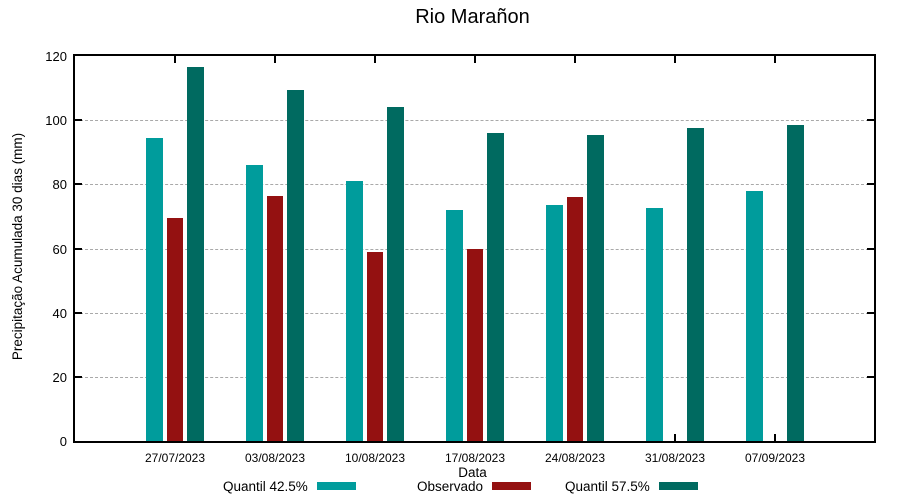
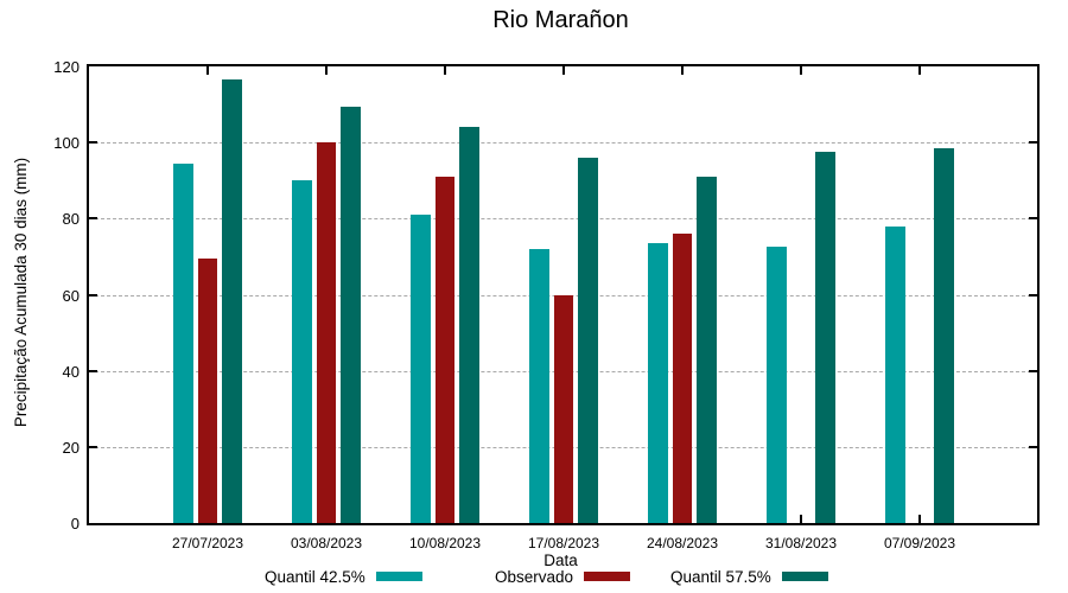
Quantil 42.5%/03/08/2023: 86 -> 90
Observado/03/08/2023: 76 -> 100
Observado/10/08/2023: 59 -> 91
Quantil 57.5%/24/08/2023: 96 -> 91
